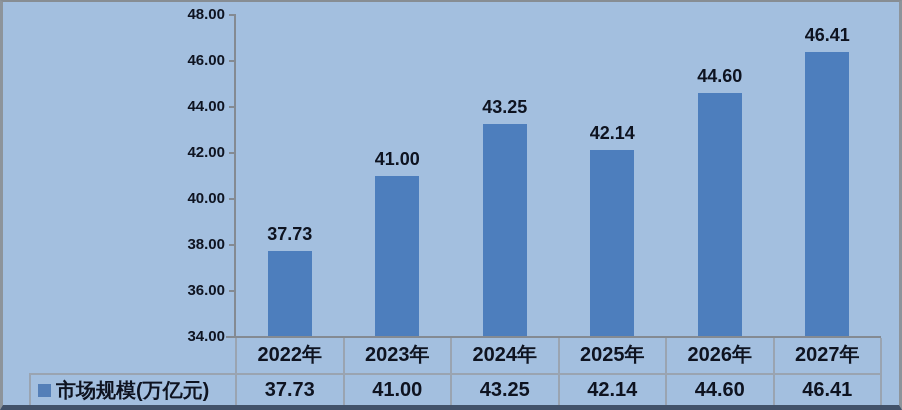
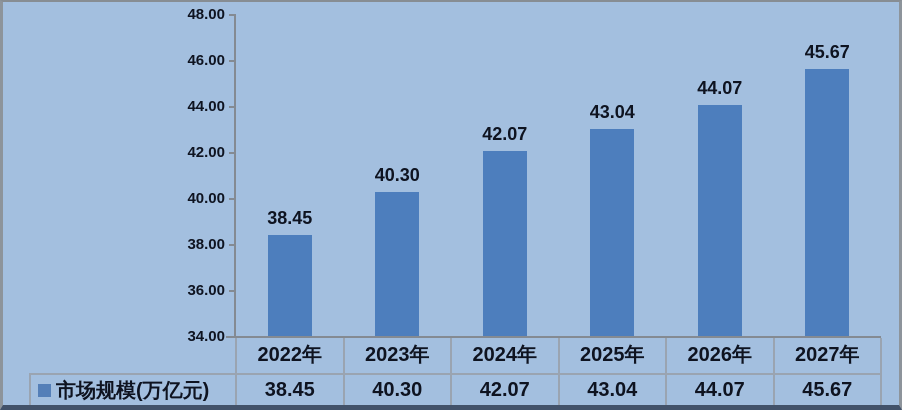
2022年: 37.73 -> 38.45
2023年: 41.00 -> 40.30
2024年: 43.25 -> 42.07
2025年: 42.14 -> 43.04
2026年: 44.60 -> 44.07
2027年: 46.41 -> 45.67
